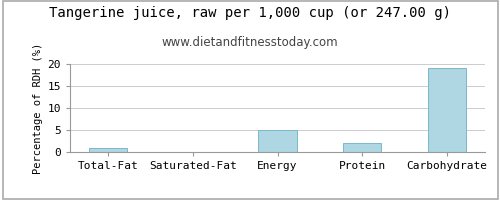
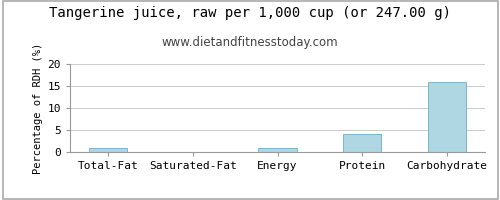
Energy: 5 -> 1
Protein: 2 -> 4
Carbohydrate: 19 -> 16
